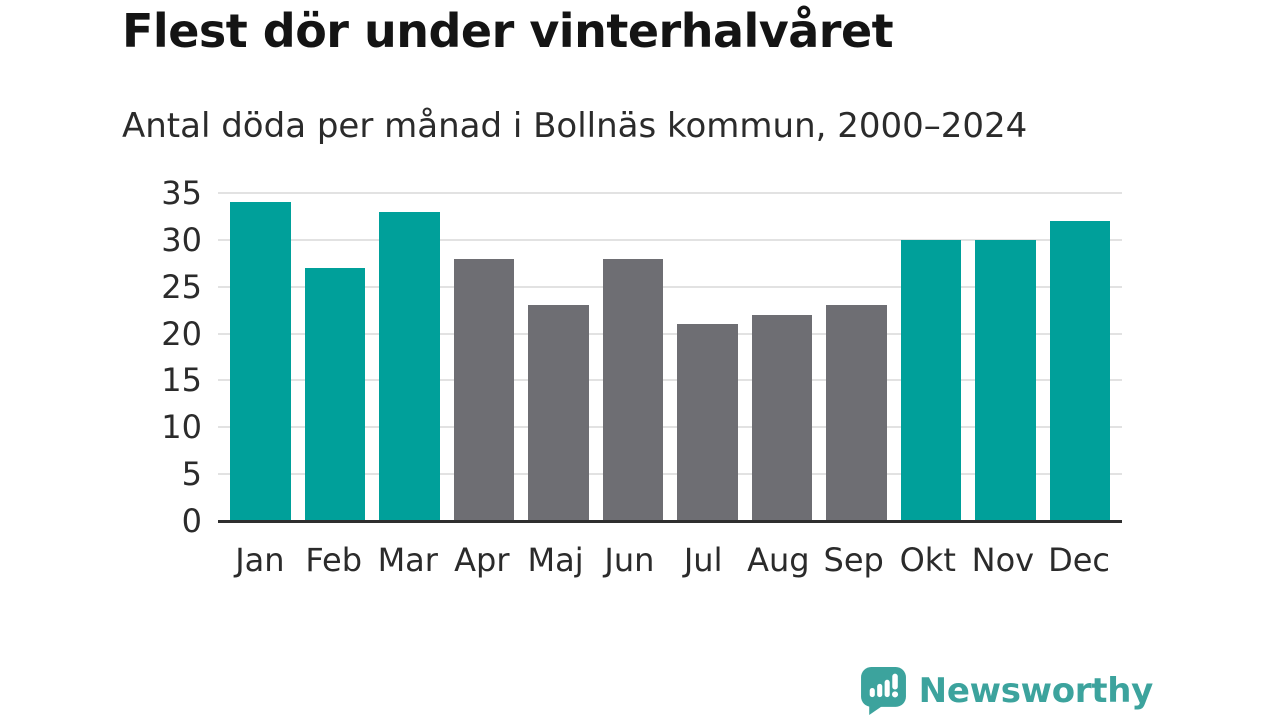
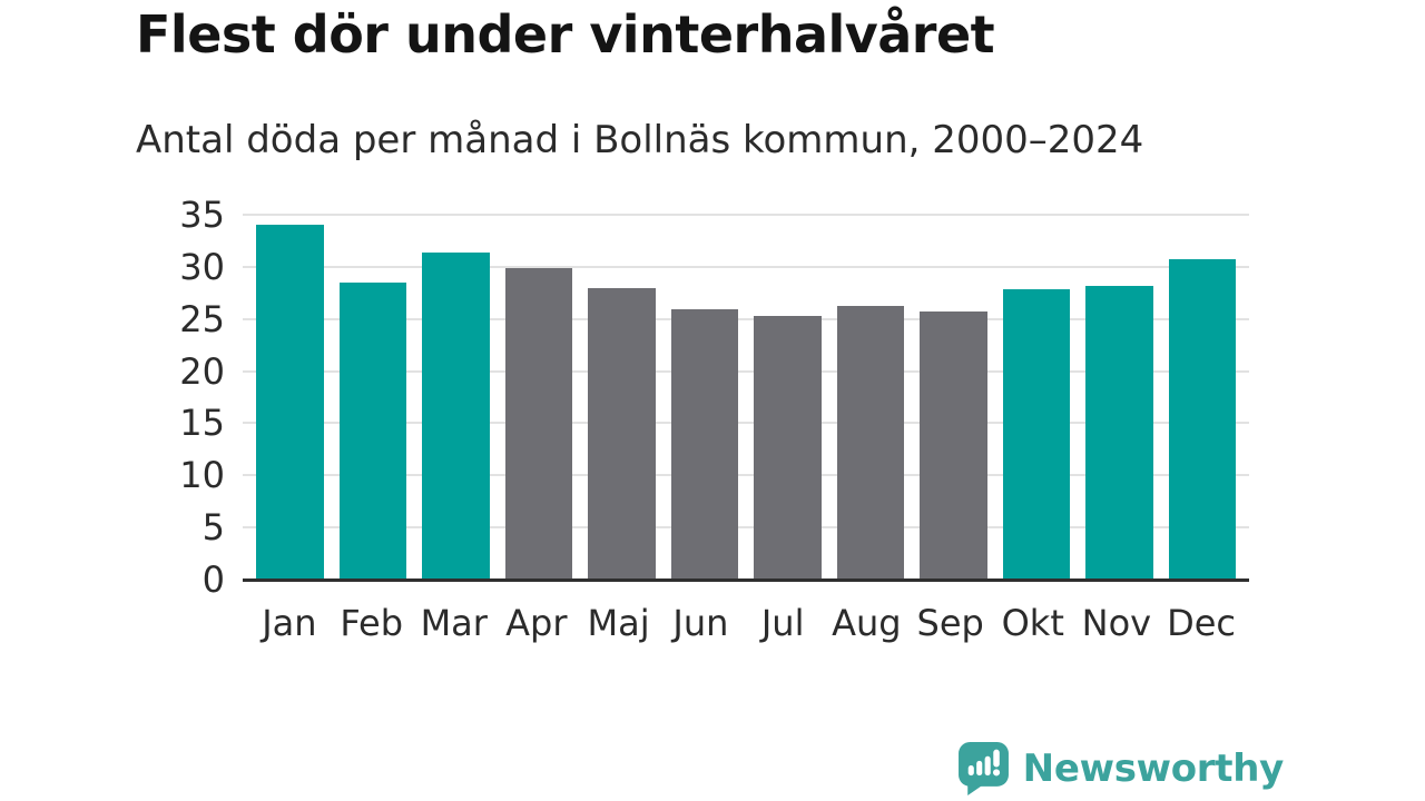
Feb: 27 -> 28
Mar: 33 -> 31
Apr: 28 -> 30
Maj: 23 -> 28
Jun: 28 -> 26
Jul: 21 -> 25
Aug: 22 -> 26
Sep: 23 -> 26
Okt: 30 -> 28
Nov: 30 -> 28
Dec: 32 -> 31
